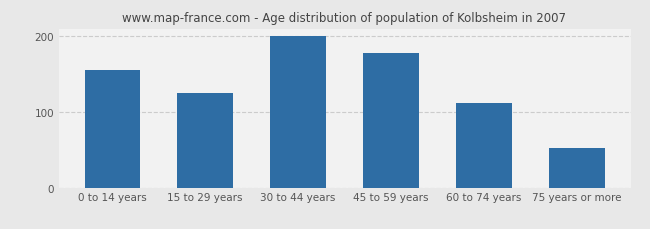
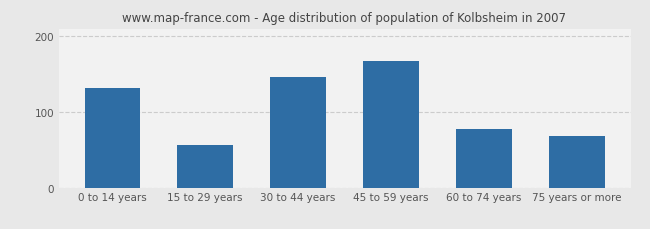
0 to 14 years: 155 -> 132
15 to 29 years: 125 -> 56
30 to 44 years: 200 -> 146
45 to 59 years: 178 -> 168
60 to 74 years: 112 -> 78
75 years or more: 52 -> 68
